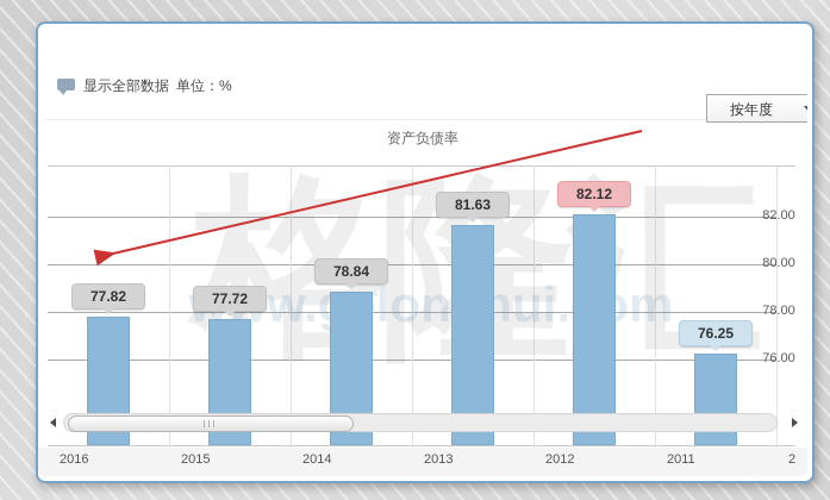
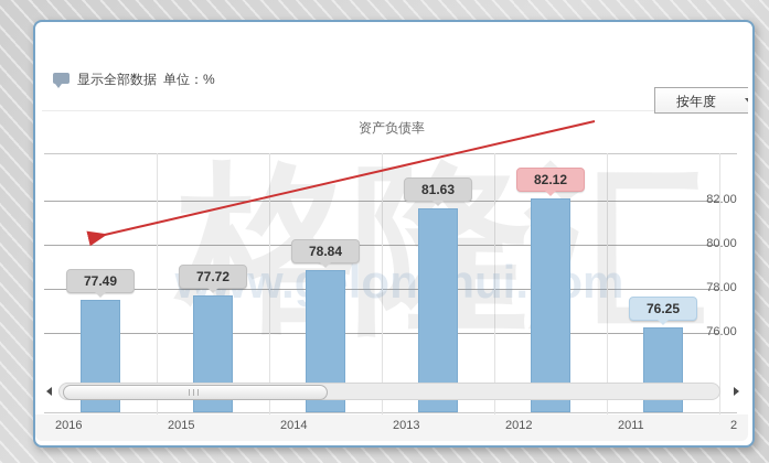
2016: 77.82 -> 77.49
